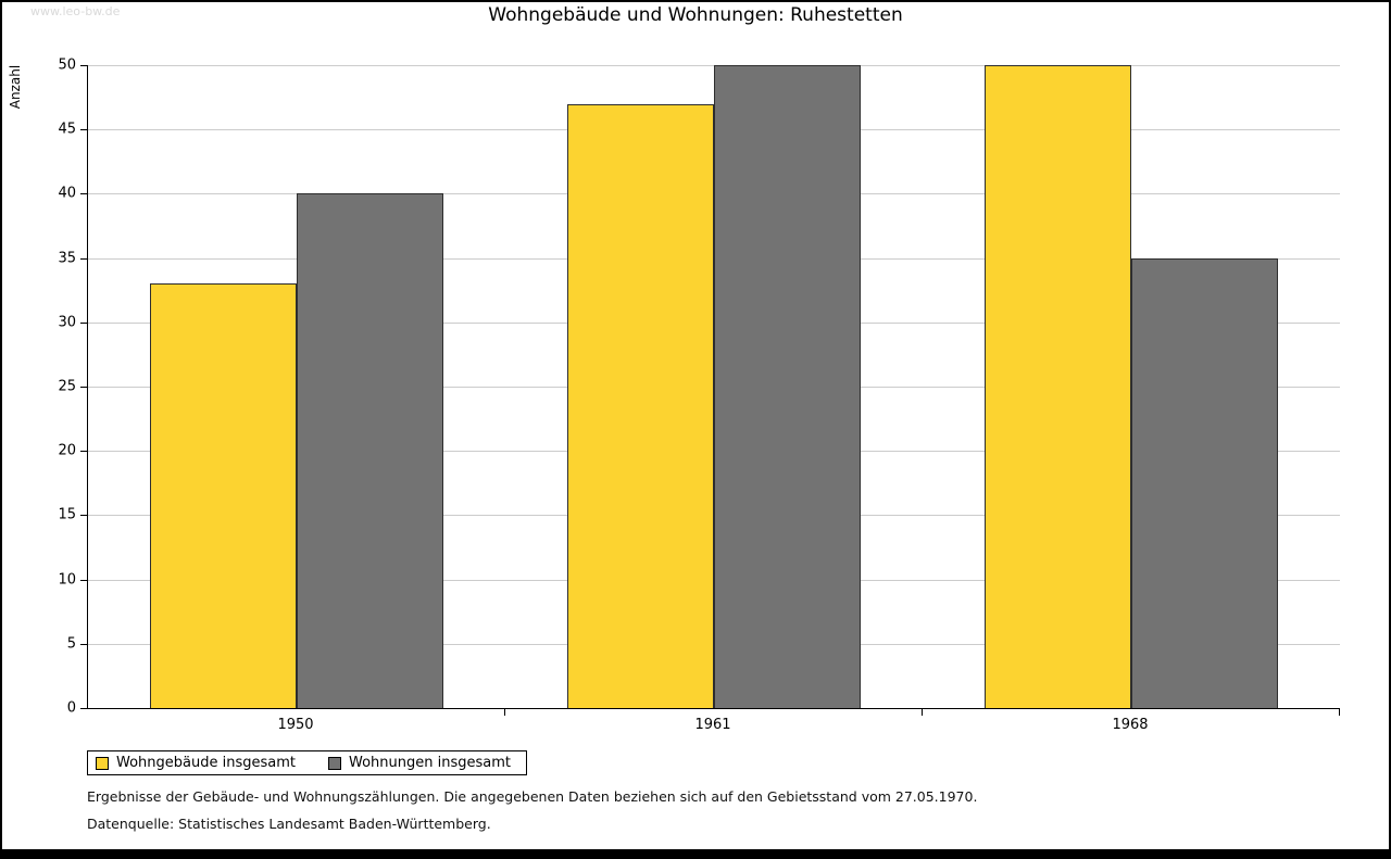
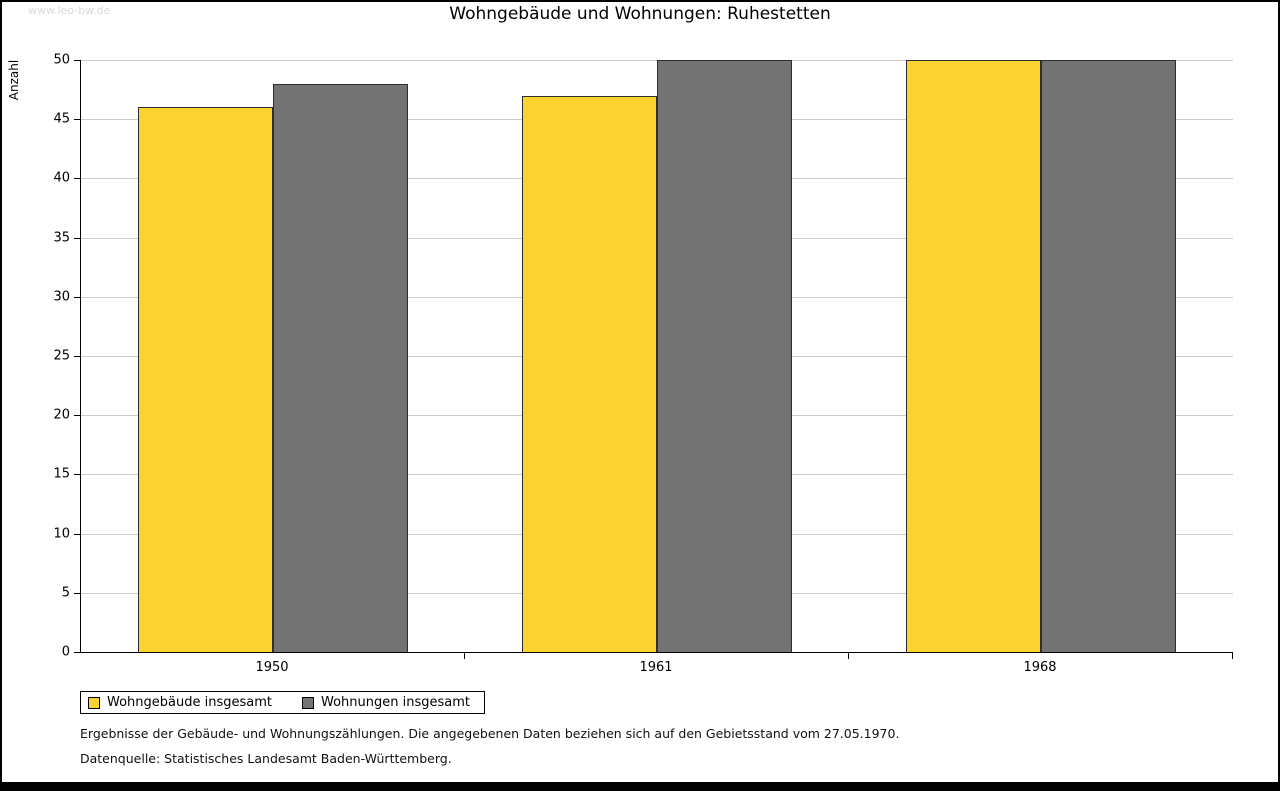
Wohngebäude insgesamt/1950: 33 -> 46
Wohnungen insgesamt/1950: 40 -> 48
Wohnungen insgesamt/1968: 35 -> 50
